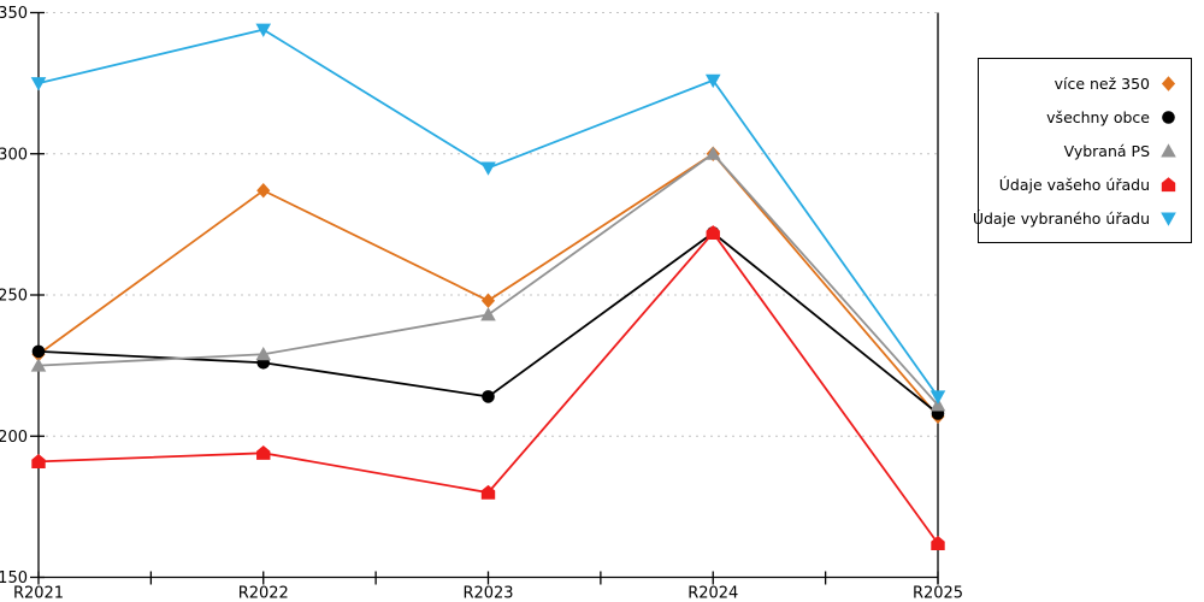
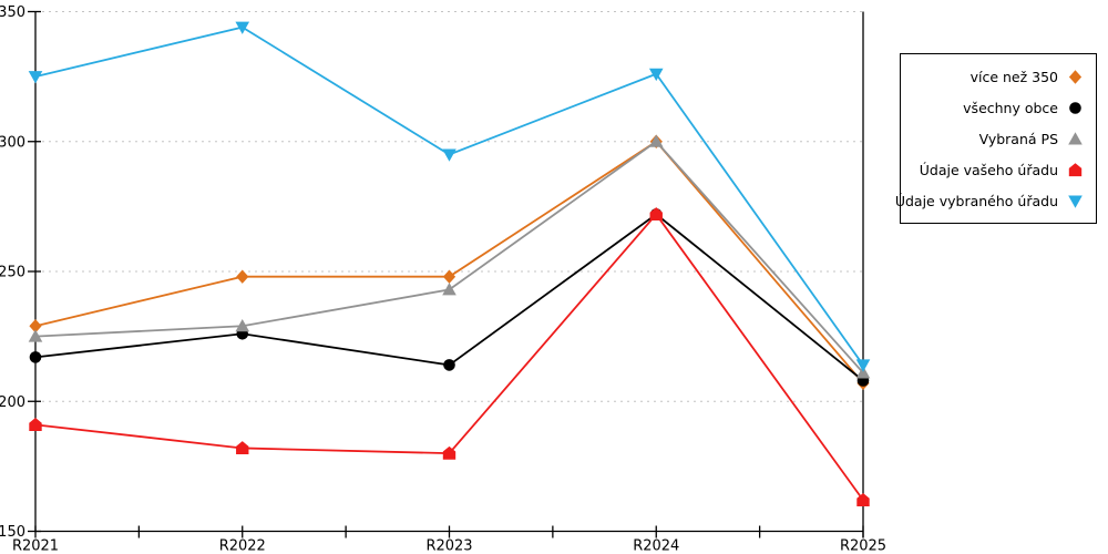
všechny obce/R2021: 230 -> 217
více než 350/R2022: 287 -> 248
Údaje vašeho úřadu/R2022: 194 -> 182
